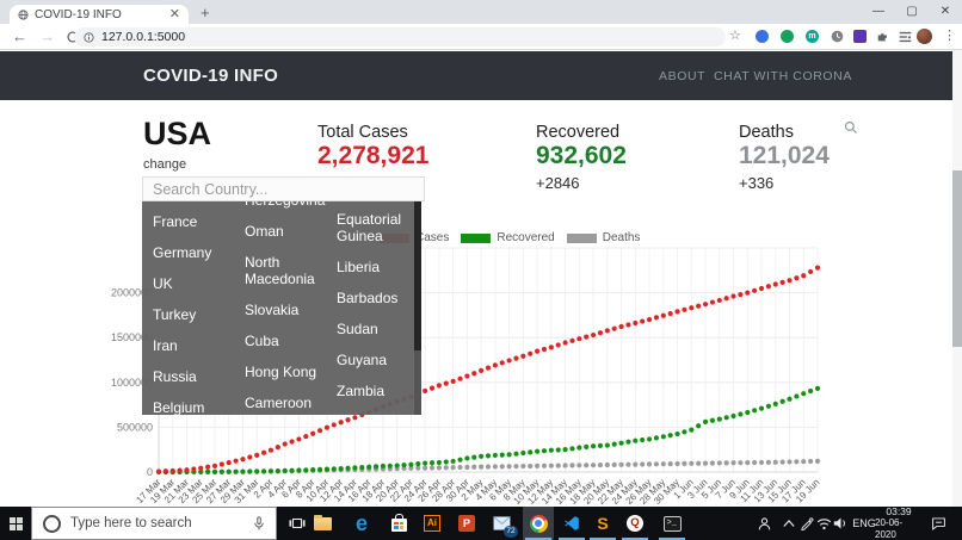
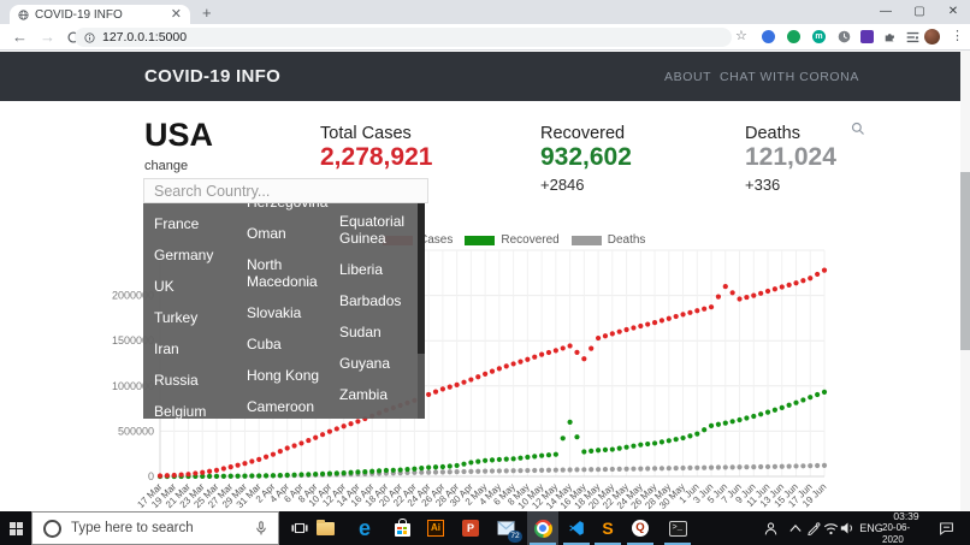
Recovered/14 May: 300000 -> 600000
Cases/16 May: 1500000 -> 1300000
Cases/5 Jun: 1900000 -> 2100000
